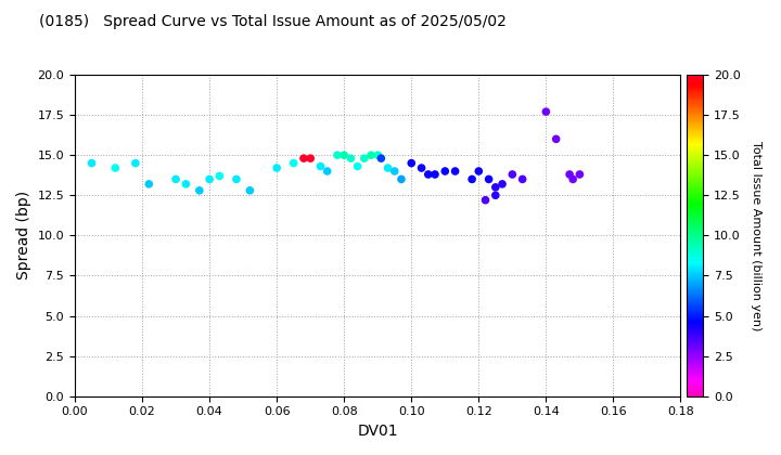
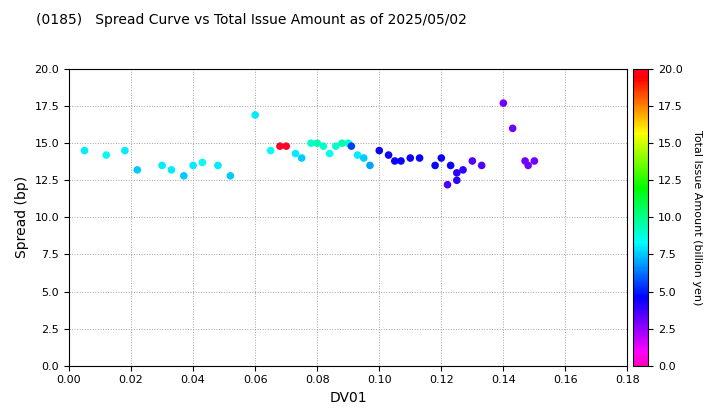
0.06: 14.2 -> 16.9
